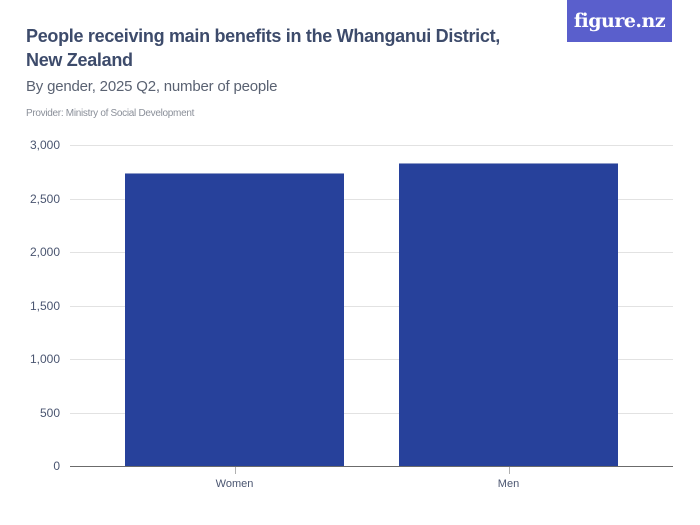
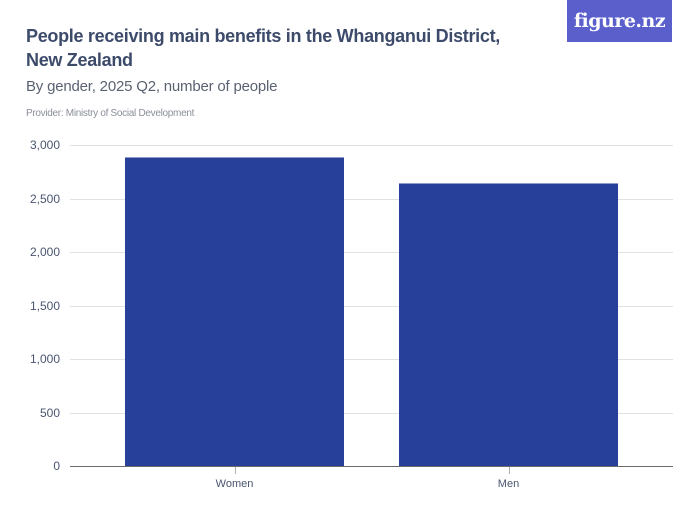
Women: 2740 -> 2890
Men: 2830 -> 2640
